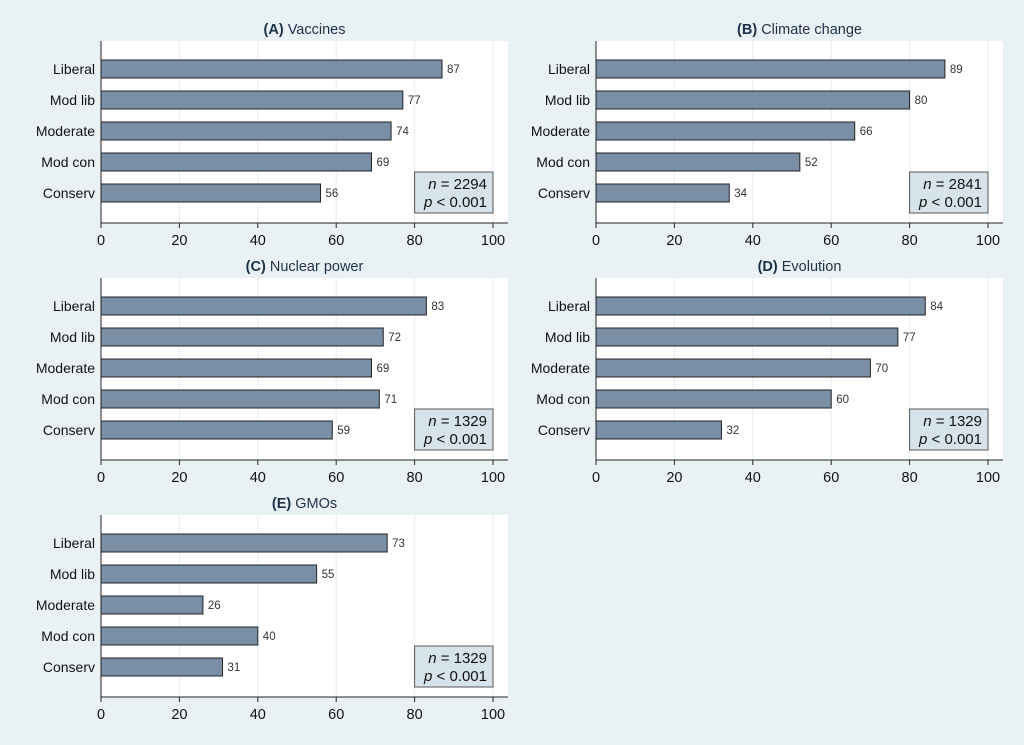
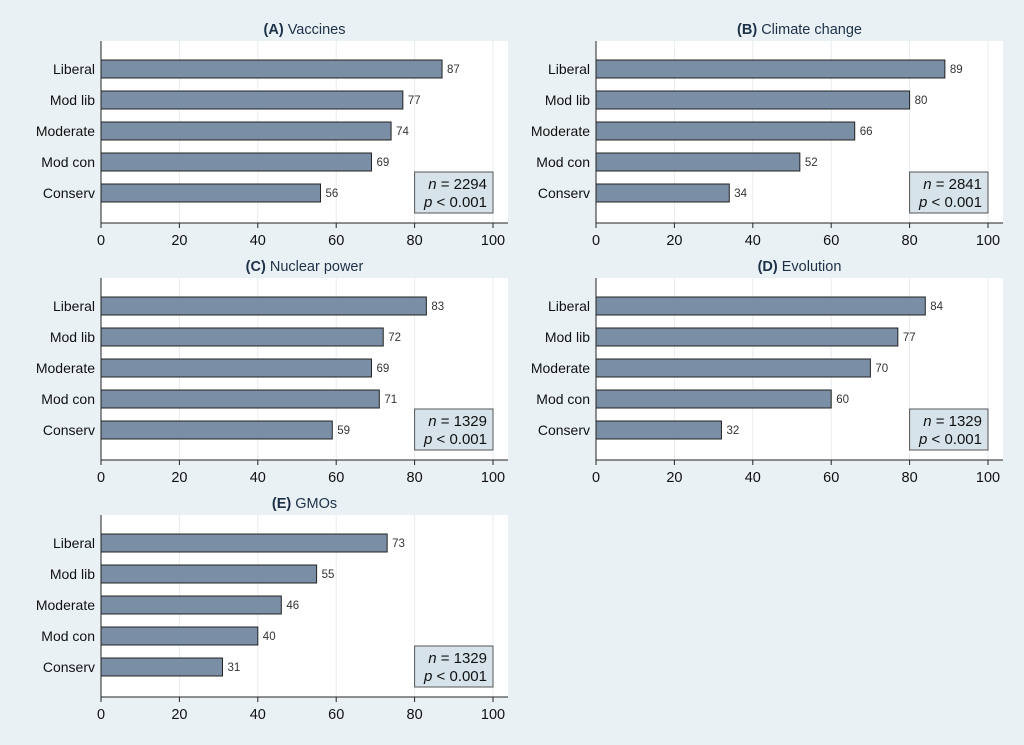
GMOs/Moderate: 26 -> 46
